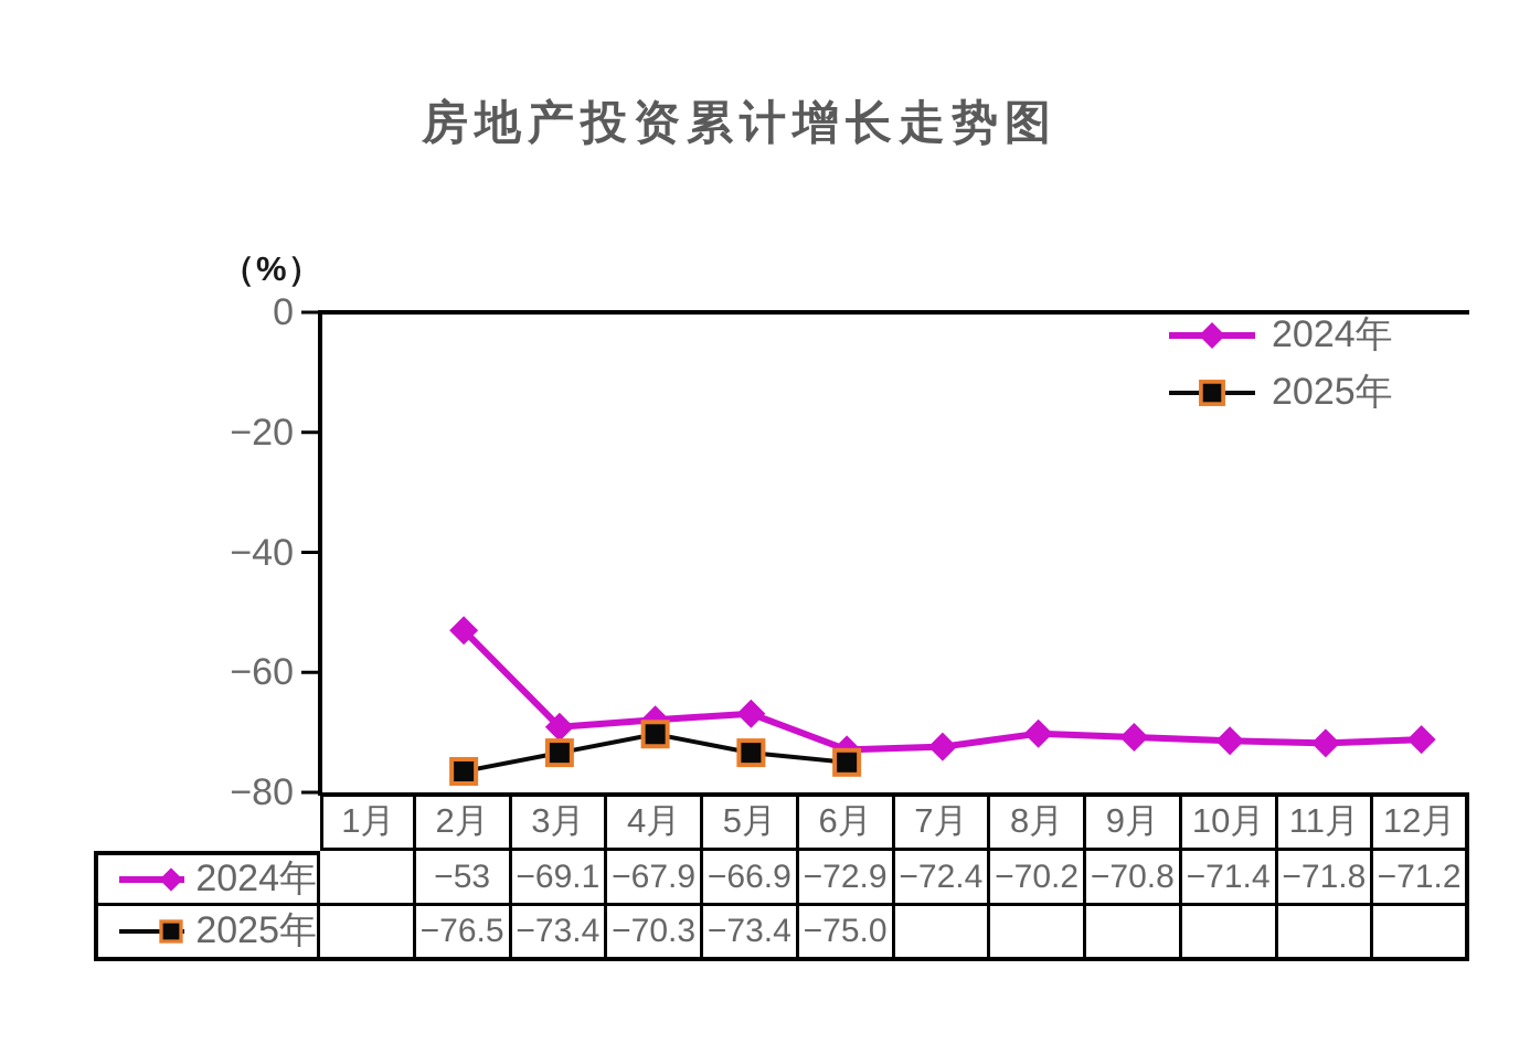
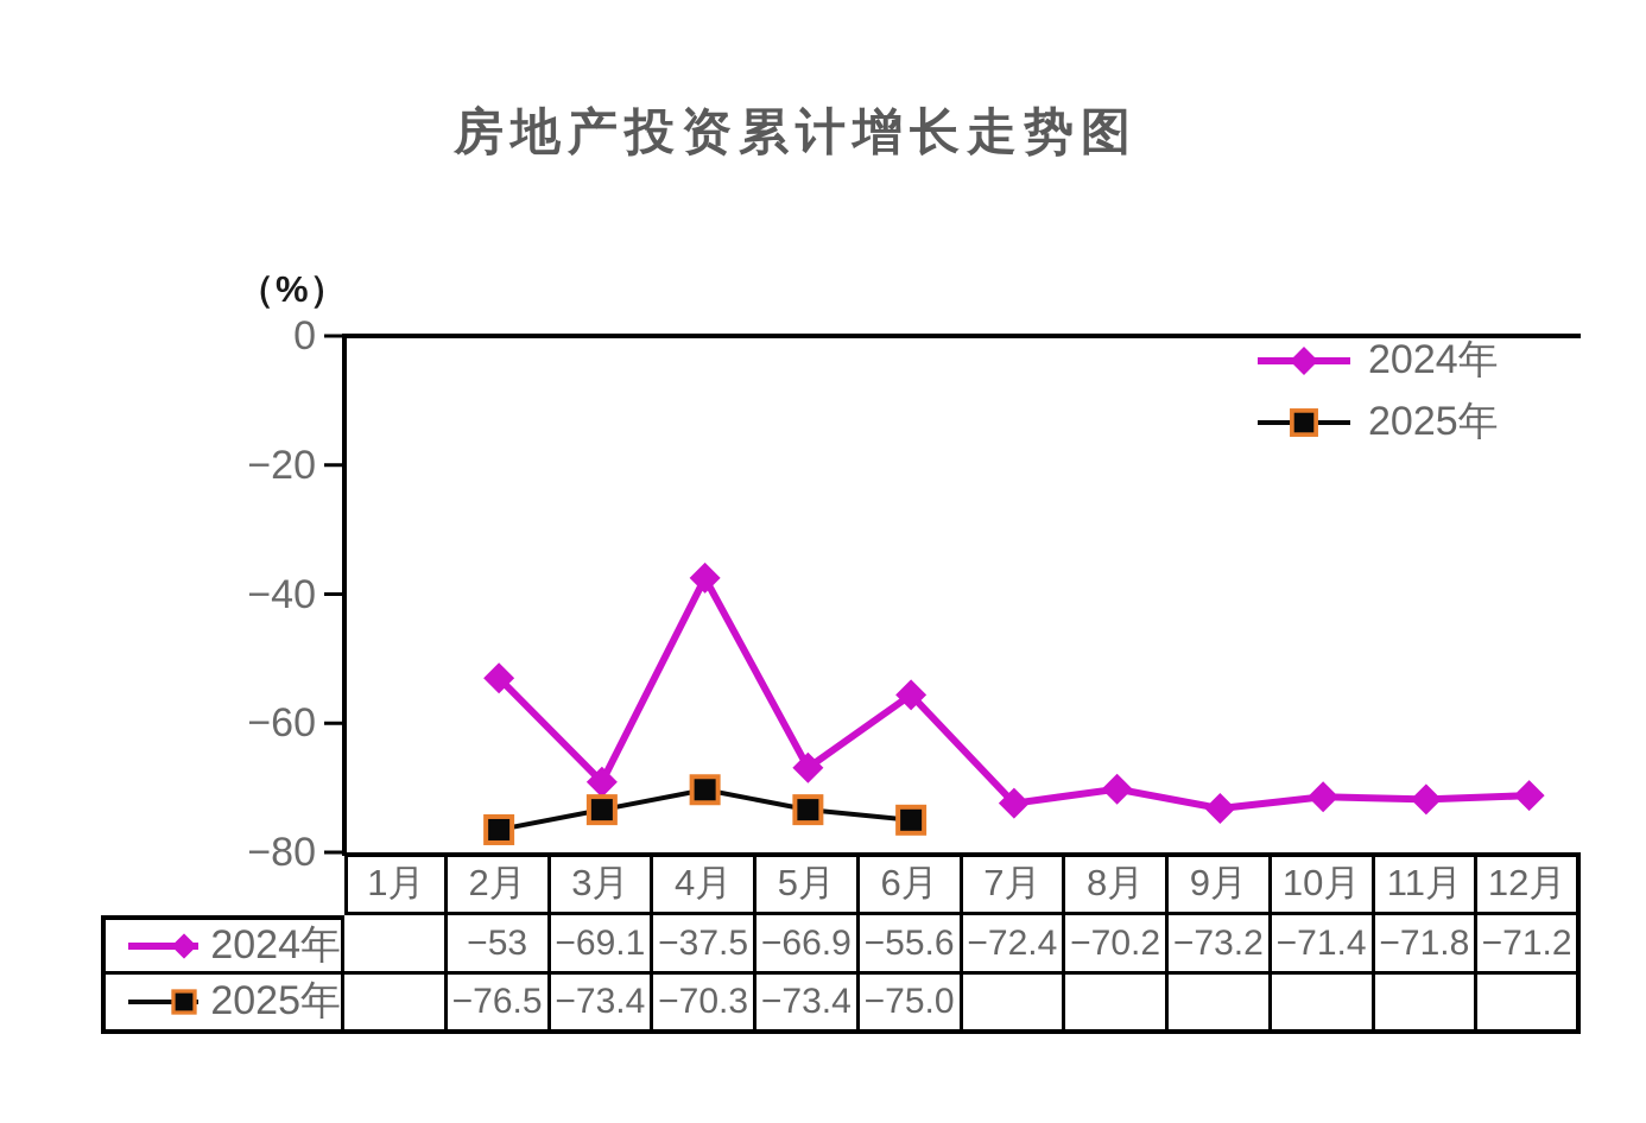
2024年/4月: −67.9 -> −37.5
2024年/6月: −72.9 -> −55.6
2024年/9月: −70.8 -> −73.2
